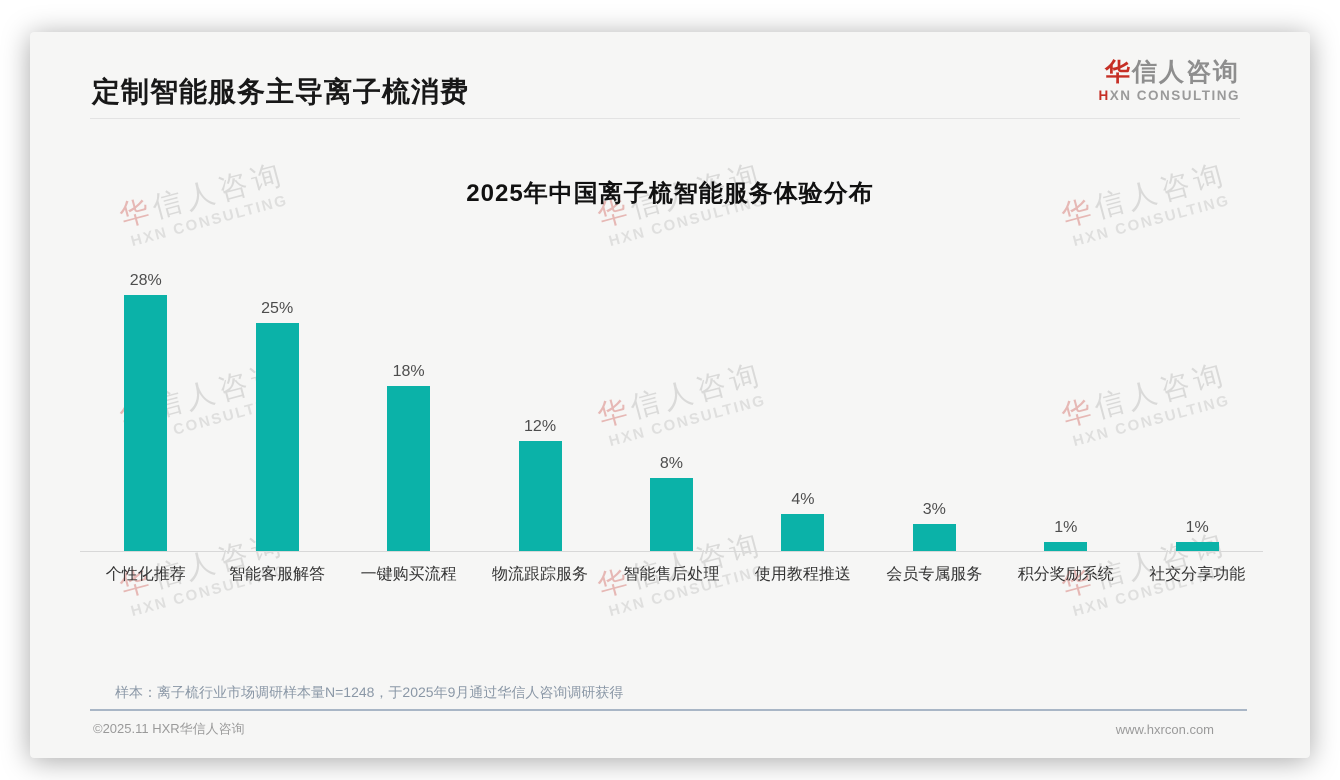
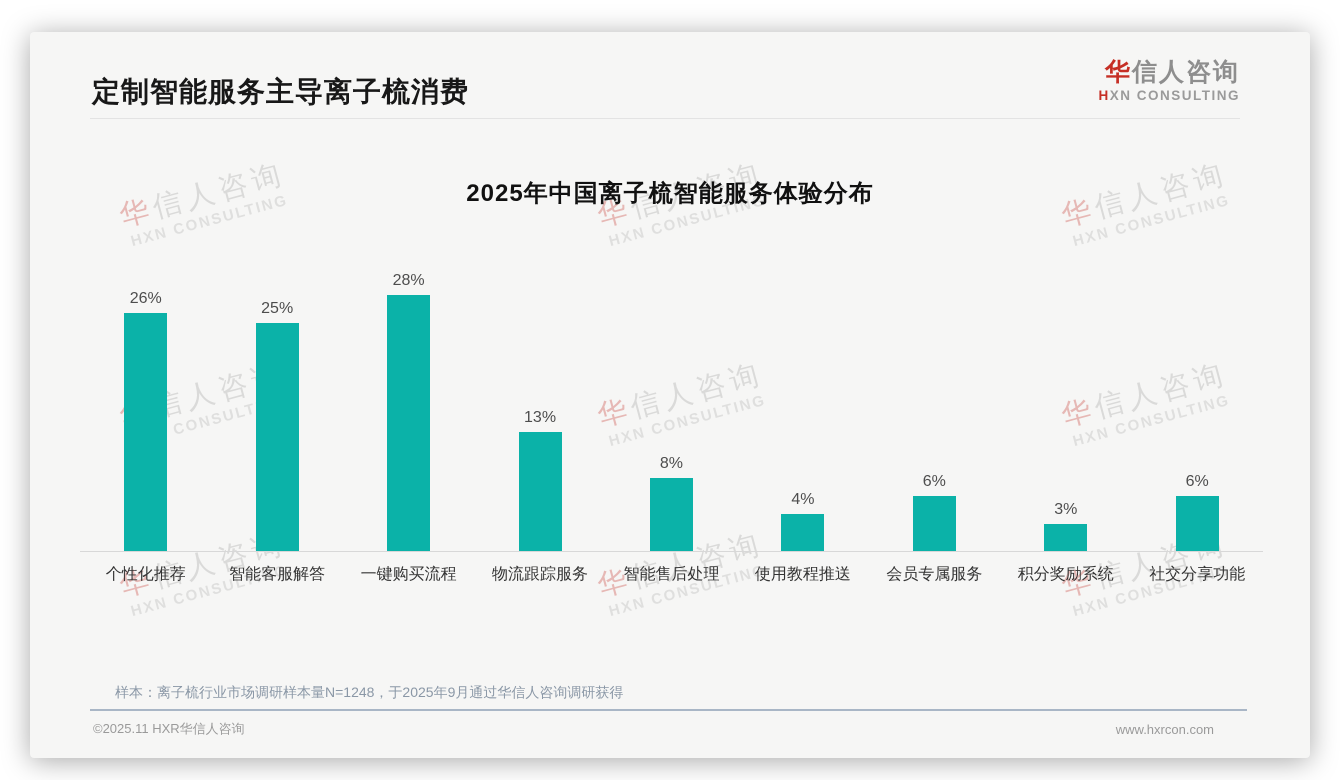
个性化推荐: 28% -> 26%
一键购买流程: 18% -> 28%
物流跟踪服务: 12% -> 13%
会员专属服务: 3% -> 6%
积分奖励系统: 1% -> 3%
社交分享功能: 1% -> 6%
